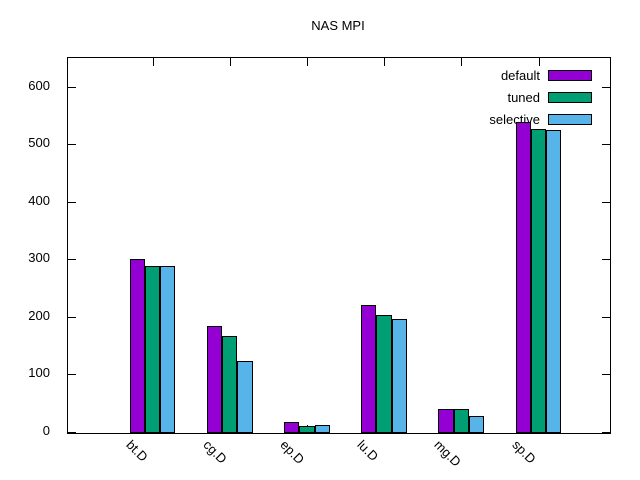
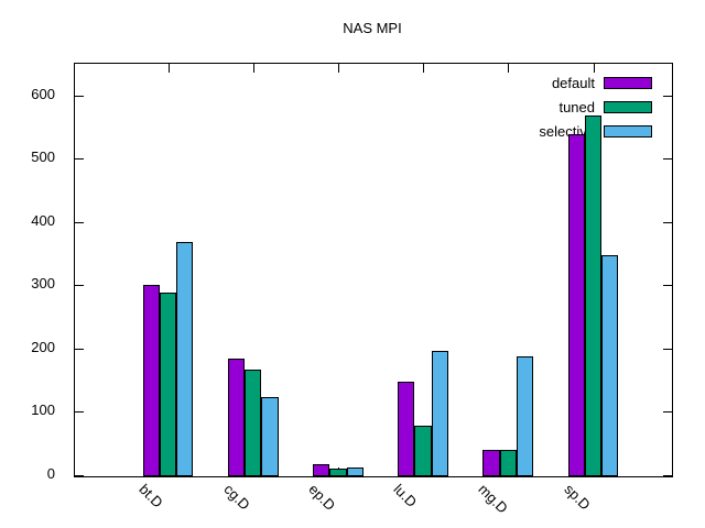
selective/bt.D: 290 -> 370
default/lu.D: 220 -> 150
tuned/lu.D: 210 -> 80
selective/mg.D: 30 -> 190
tuned/sp.D: 530 -> 570
selective/sp.D: 530 -> 350
